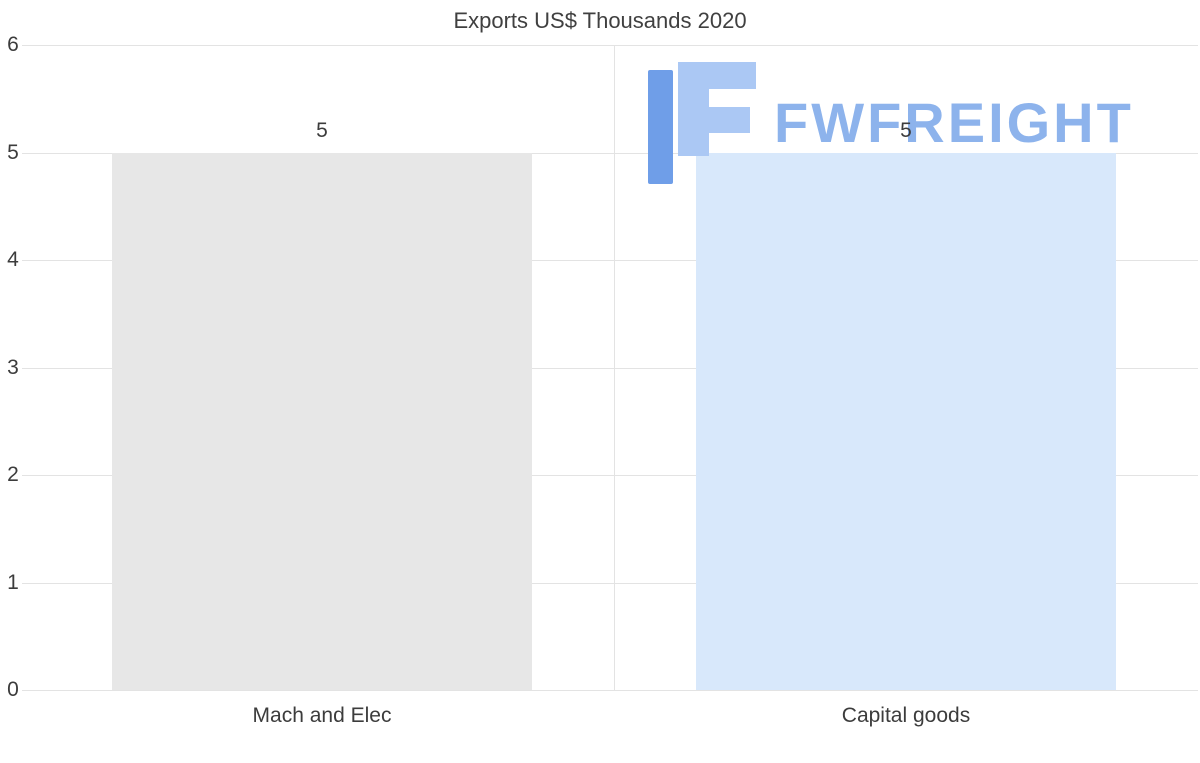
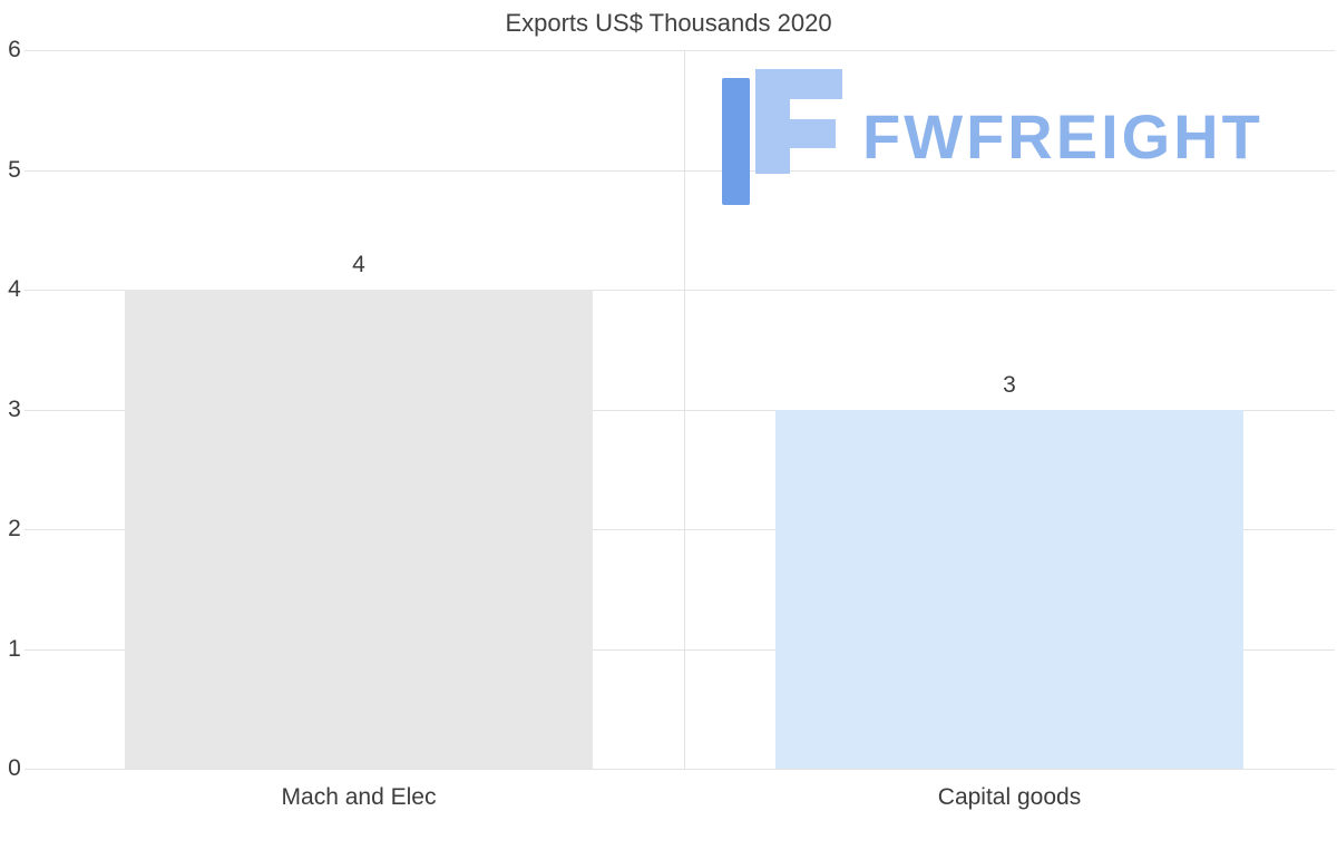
Mach and Elec: 5 -> 4
Capital goods: 5 -> 3
